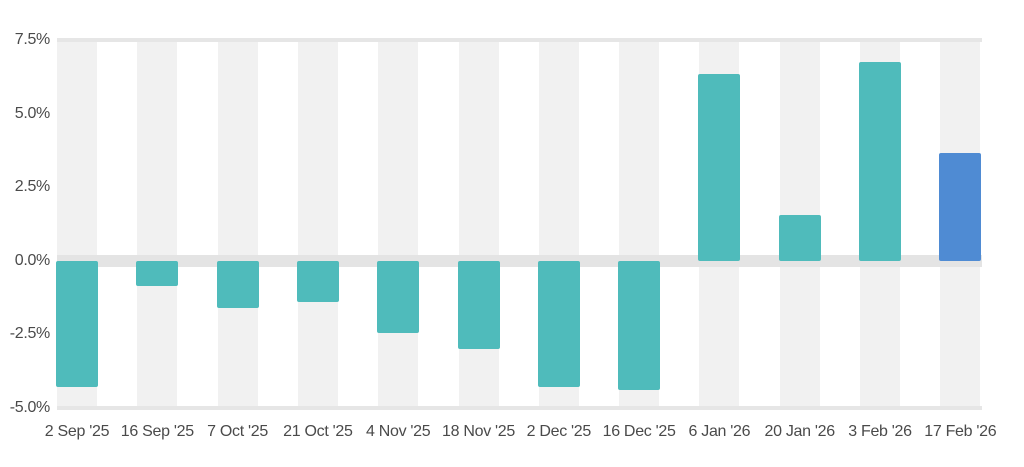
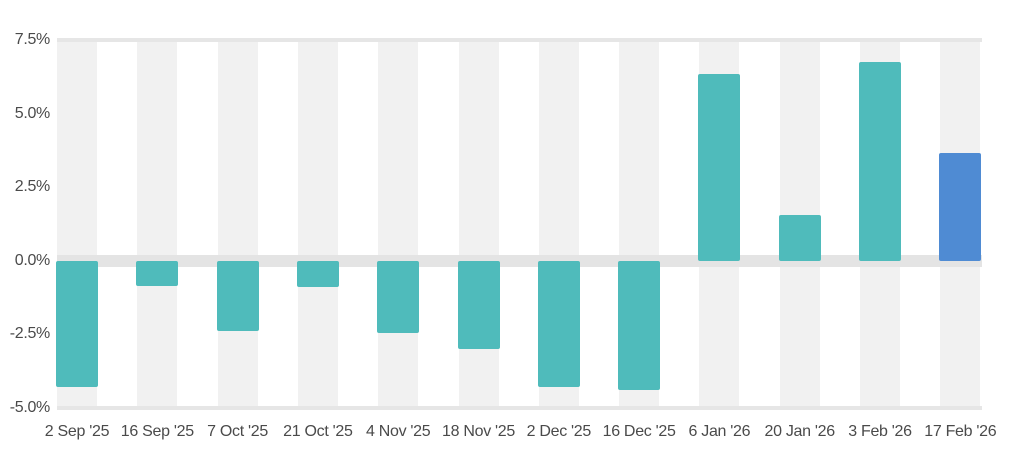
7 Oct '25: -1.6% -> -2.4%
21 Oct '25: -1.4% -> -0.9%
